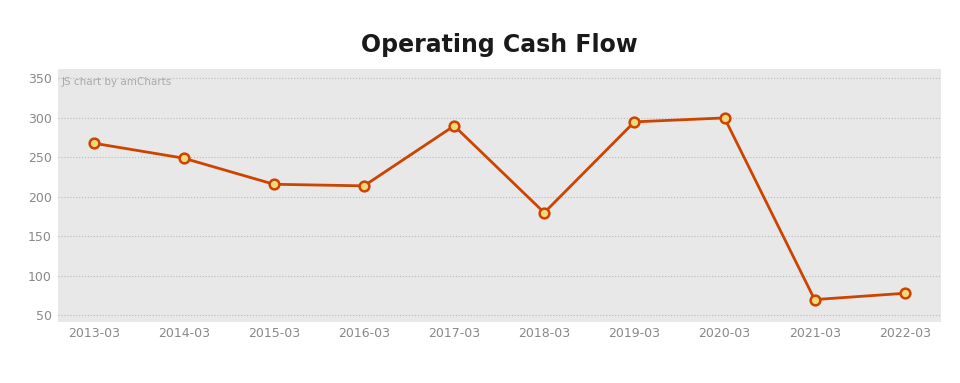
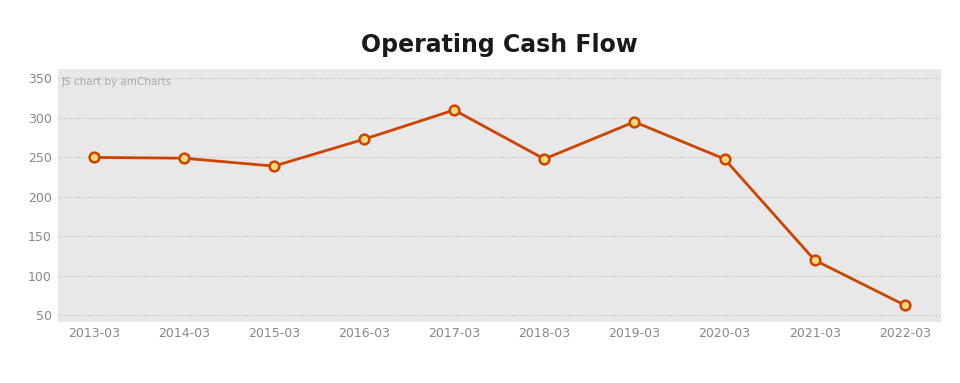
2013-03: 268 -> 250
2015-03: 216 -> 239
2016-03: 214 -> 273
2017-03: 290 -> 310
2018-03: 180 -> 248
2020-03: 300 -> 248
2021-03: 70 -> 120
2022-03: 78 -> 63
